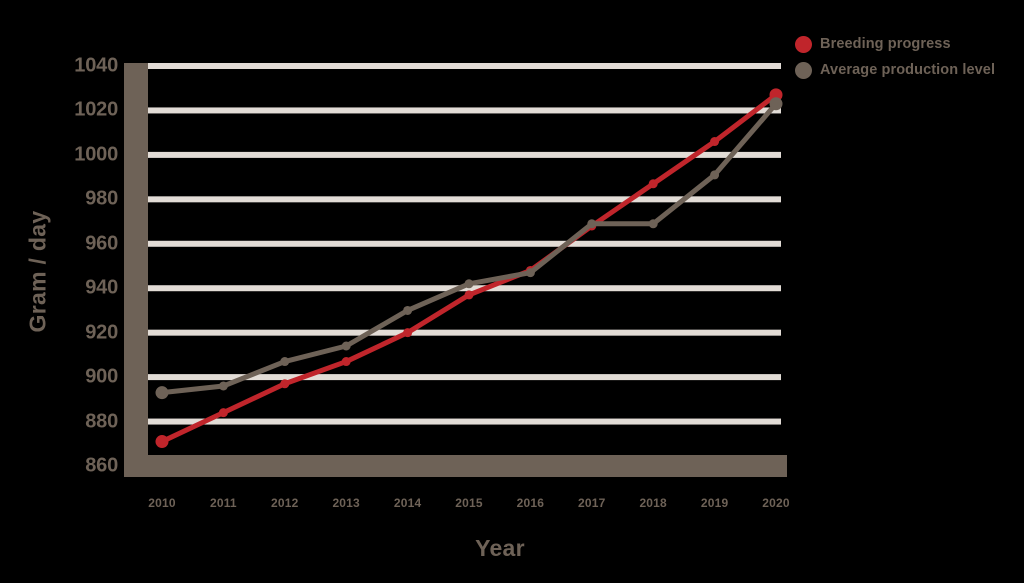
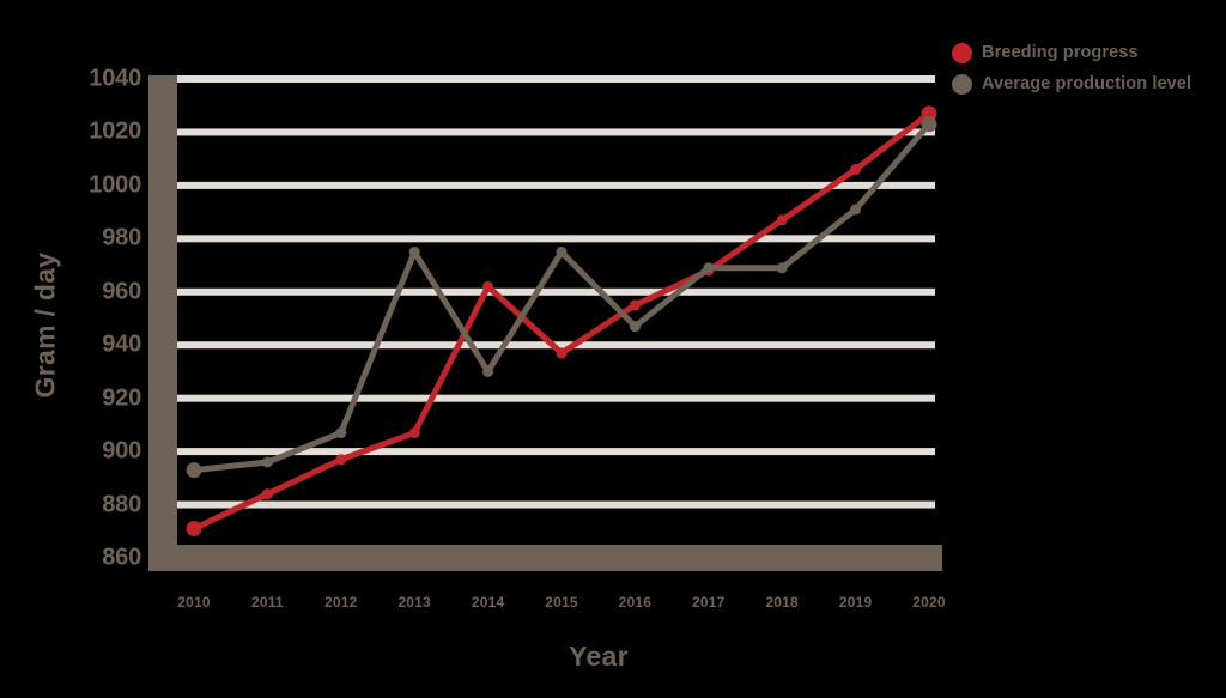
Average production level/2013: 914 -> 975
Breeding progress/2014: 920 -> 962
Average production level/2015: 942 -> 975
Breeding progress/2016: 948 -> 955
